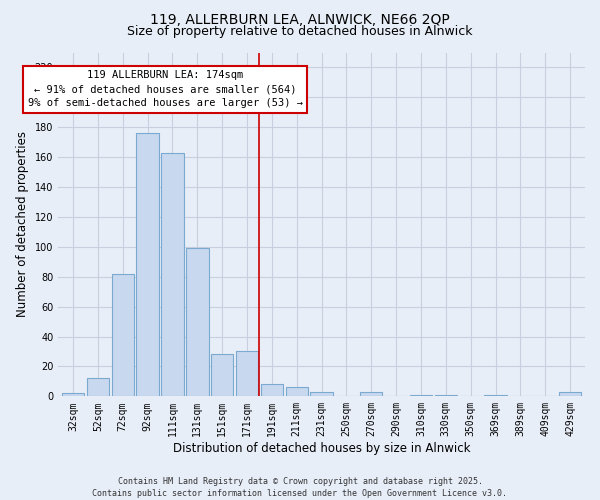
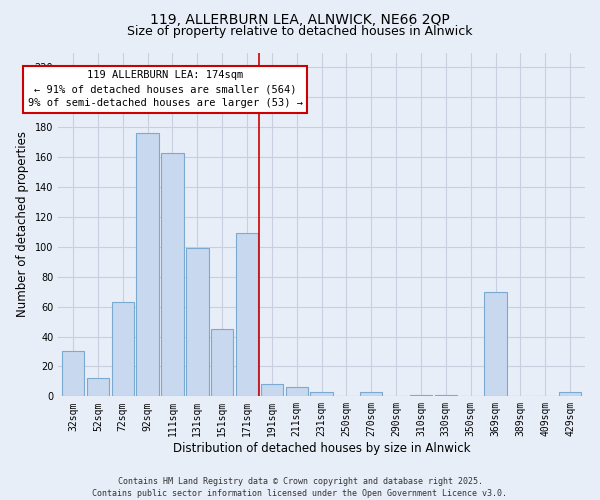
32sqm: 2 -> 30
72sqm: 82 -> 63
151sqm: 28 -> 45
171sqm: 30 -> 109
369sqm: 1 -> 70
